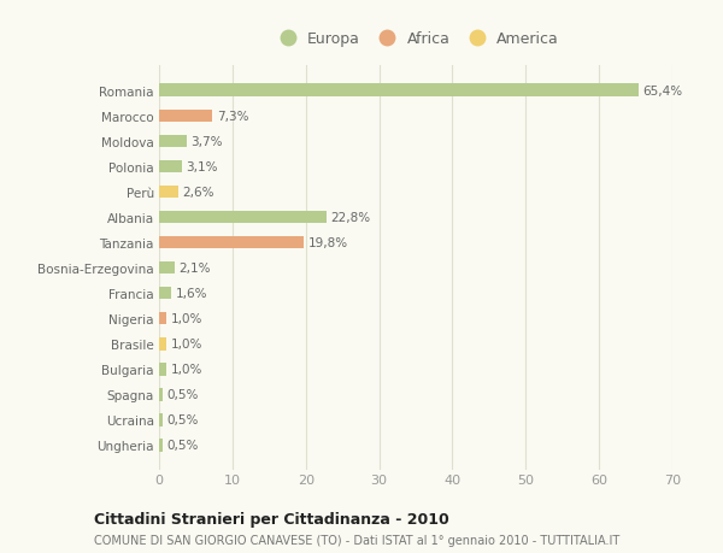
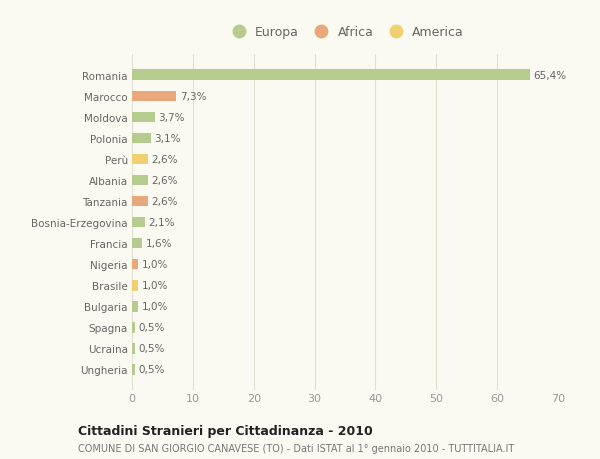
Albania: 22,8% -> 2,6%
Tanzania: 19,8% -> 2,6%
